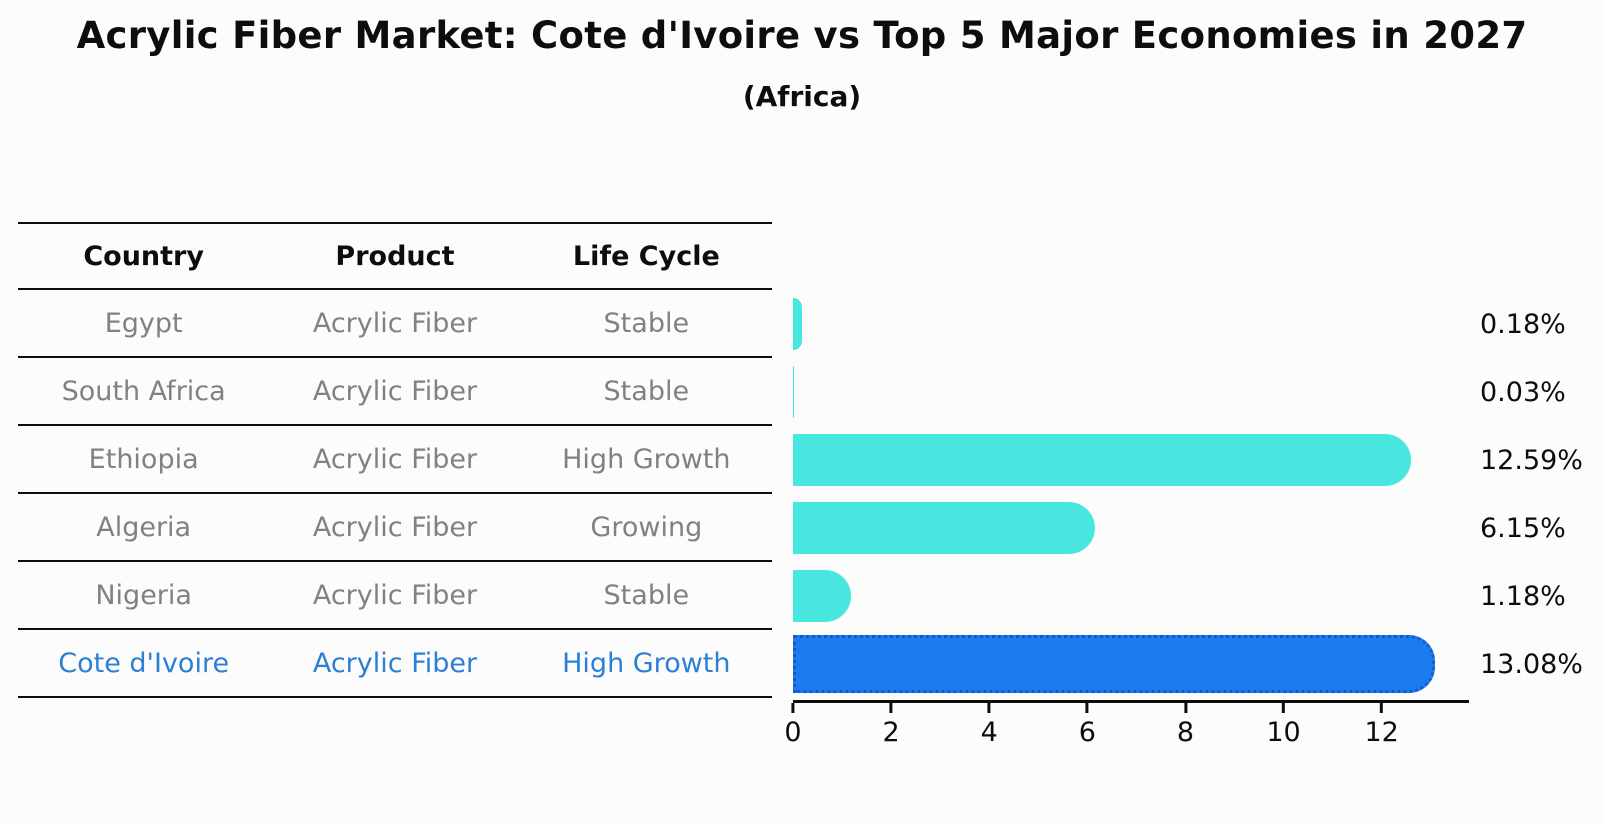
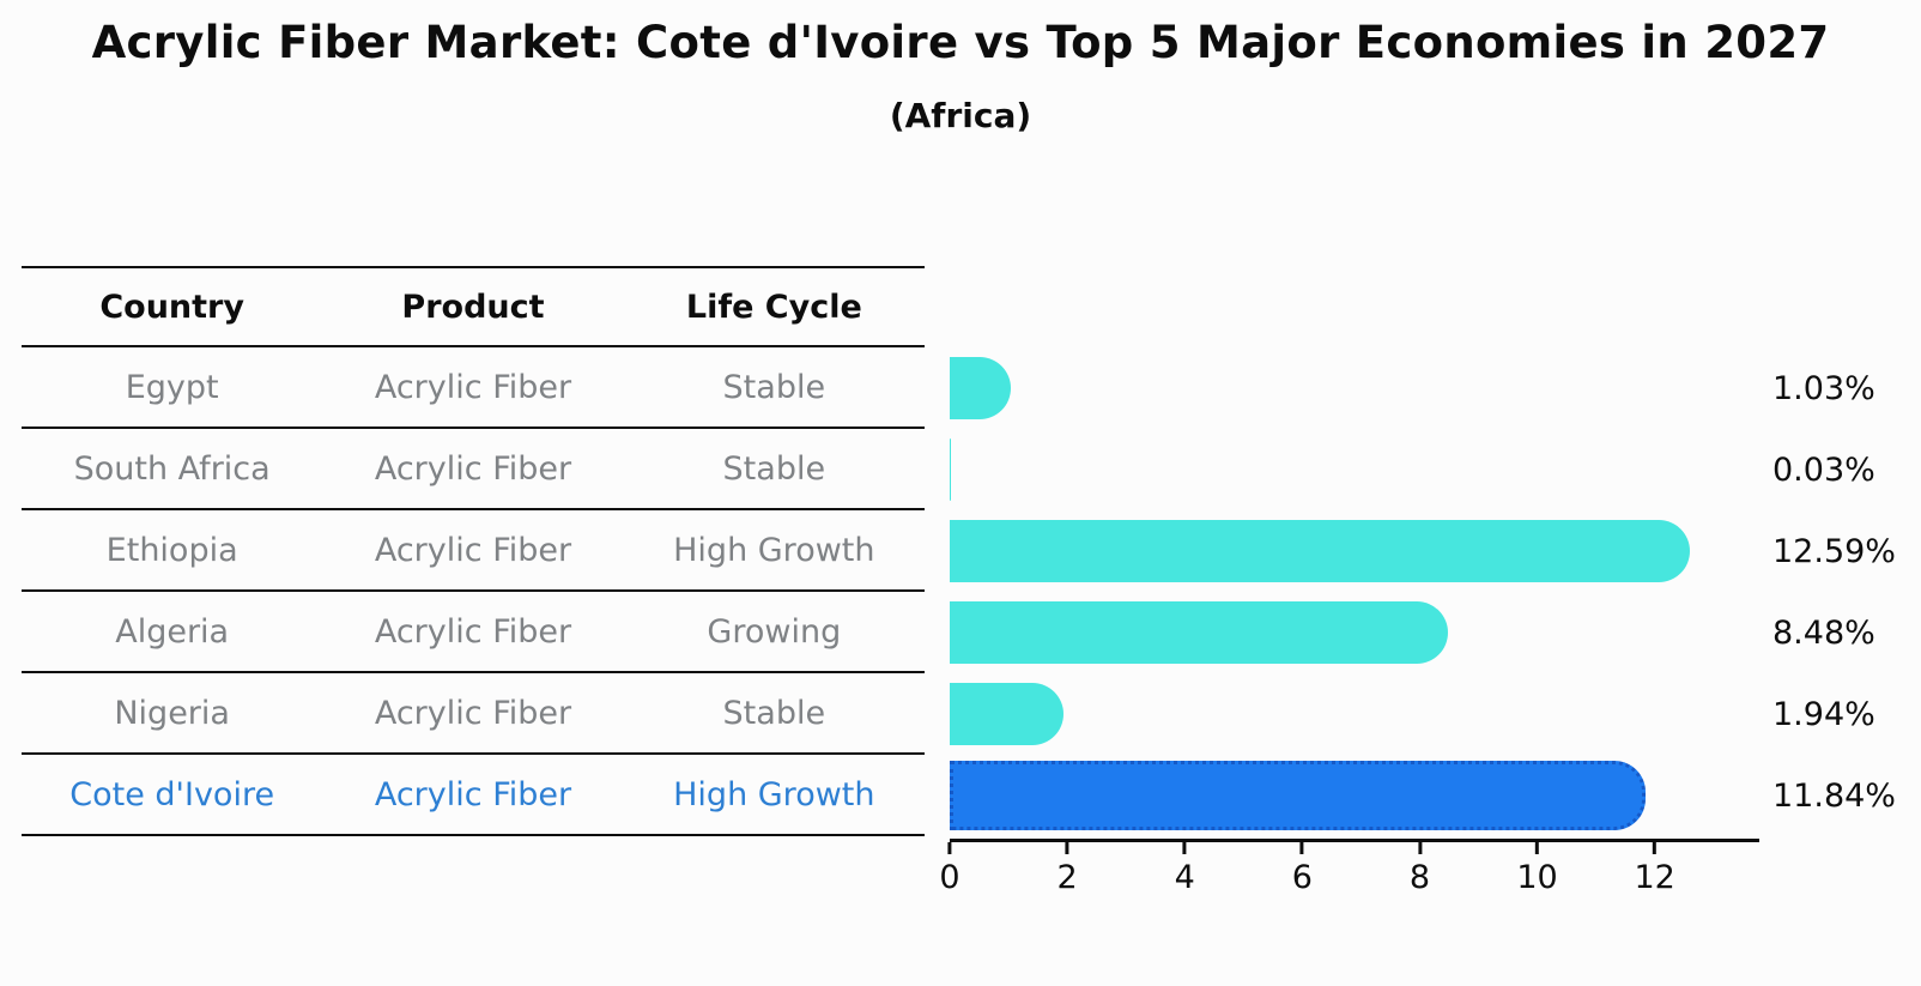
Egypt: 0.18% -> 1.03%
Algeria: 6.15% -> 8.48%
Nigeria: 1.18% -> 1.94%
Cote d'Ivoire: 13.08% -> 11.84%
